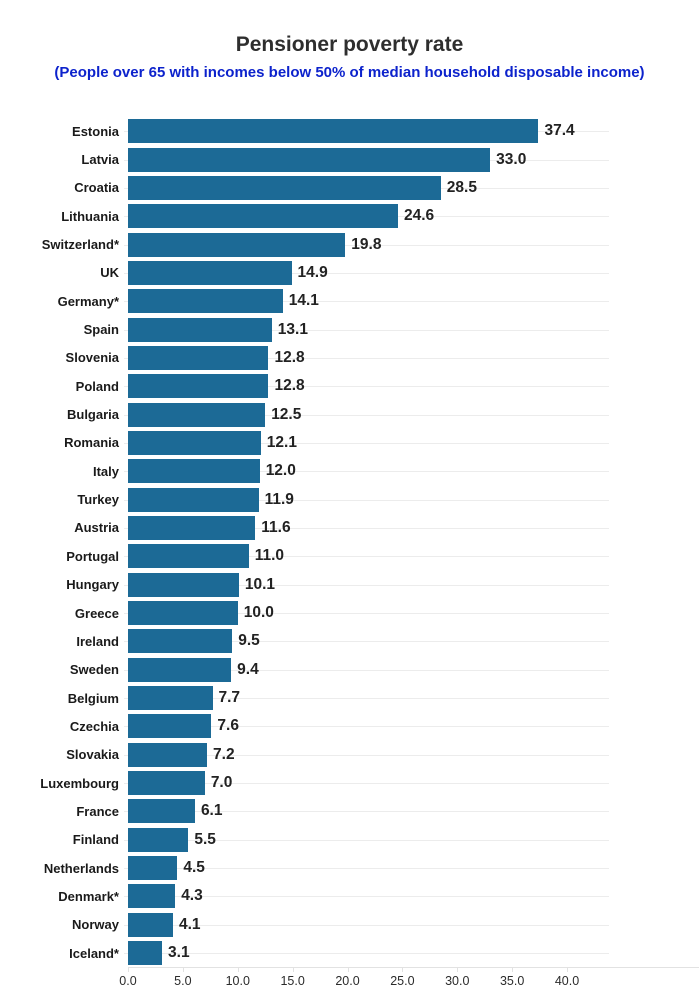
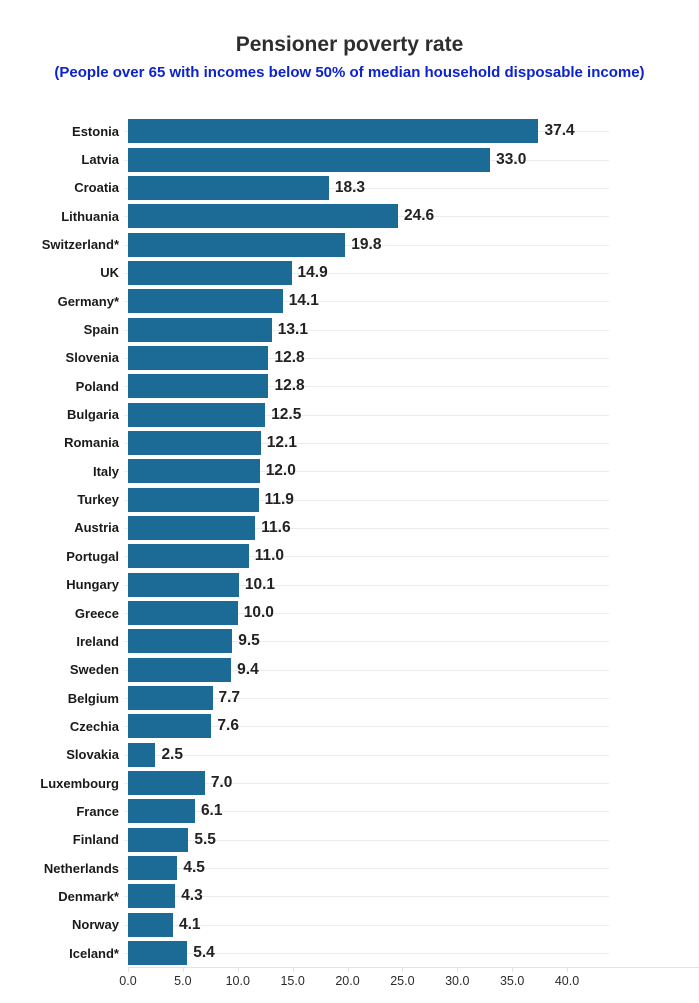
Croatia: 28.5 -> 18.3
Slovakia: 7.2 -> 2.5
Iceland*: 3.1 -> 5.4
